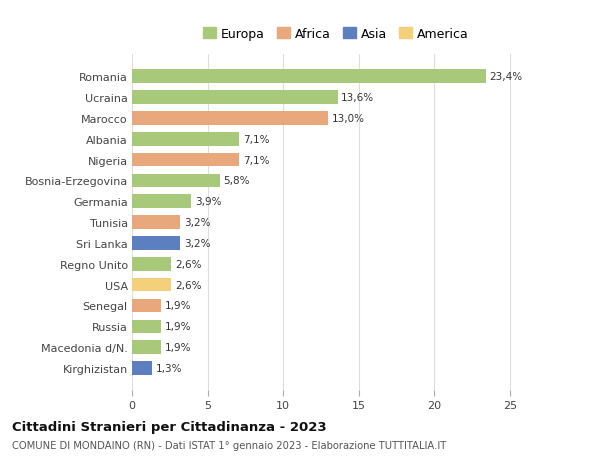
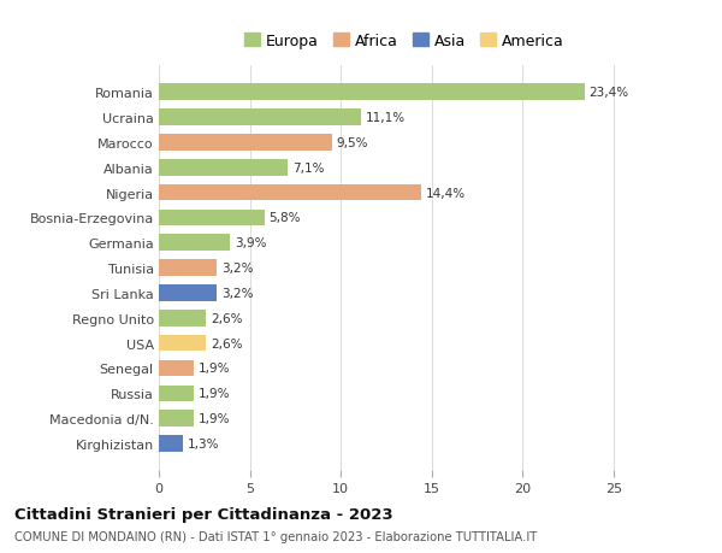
Ucraina: 13,6% -> 11,1%
Marocco: 13,0% -> 9,5%
Nigeria: 7,1% -> 14,4%
